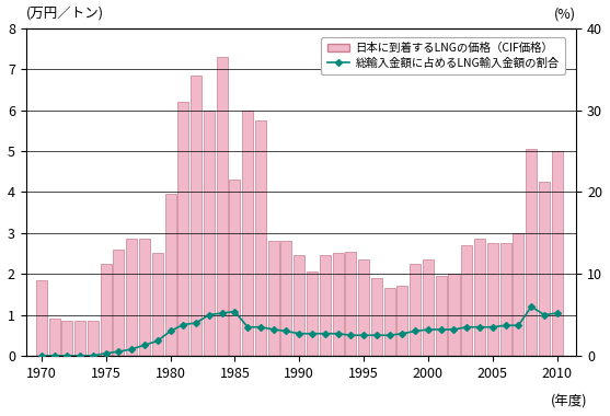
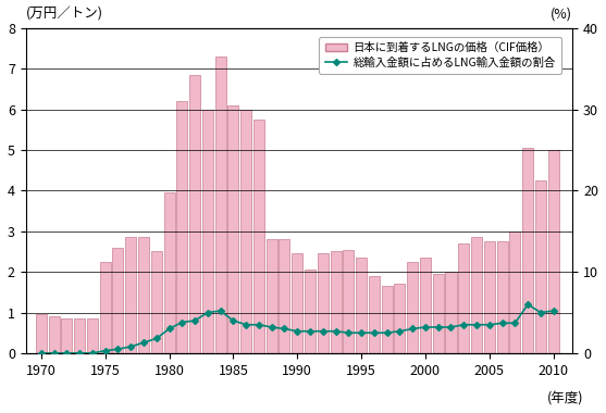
日本に到着するLNGの価格（CIF価格）/1970: 1.85 -> 0.95
日本に到着するLNGの価格（CIF価格）/1985: 4.30 -> 6.10
総輸入金額に占めるLNG輸入金額の割合/1985: 5.4 -> 4.0
